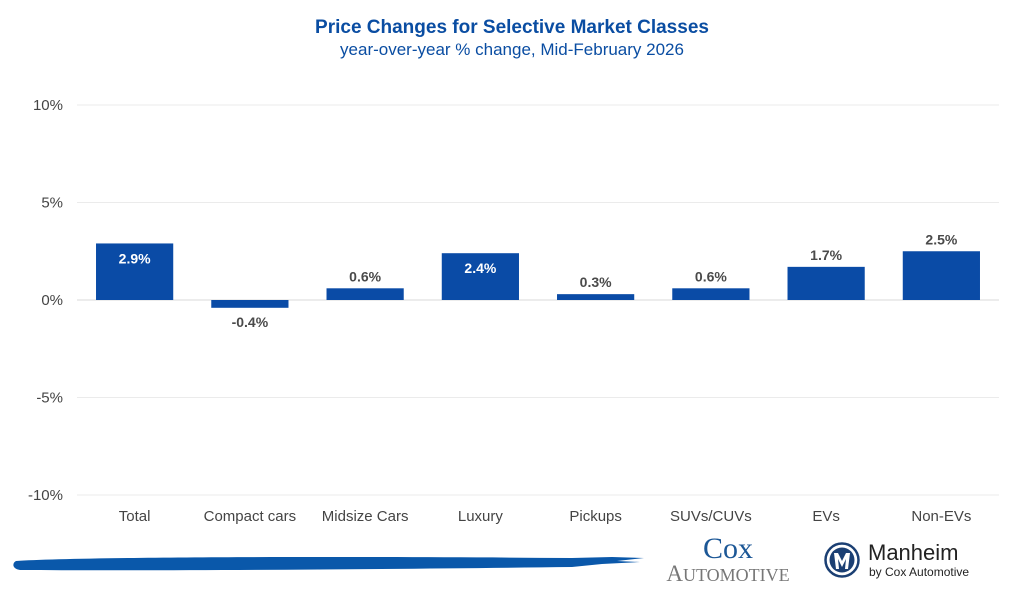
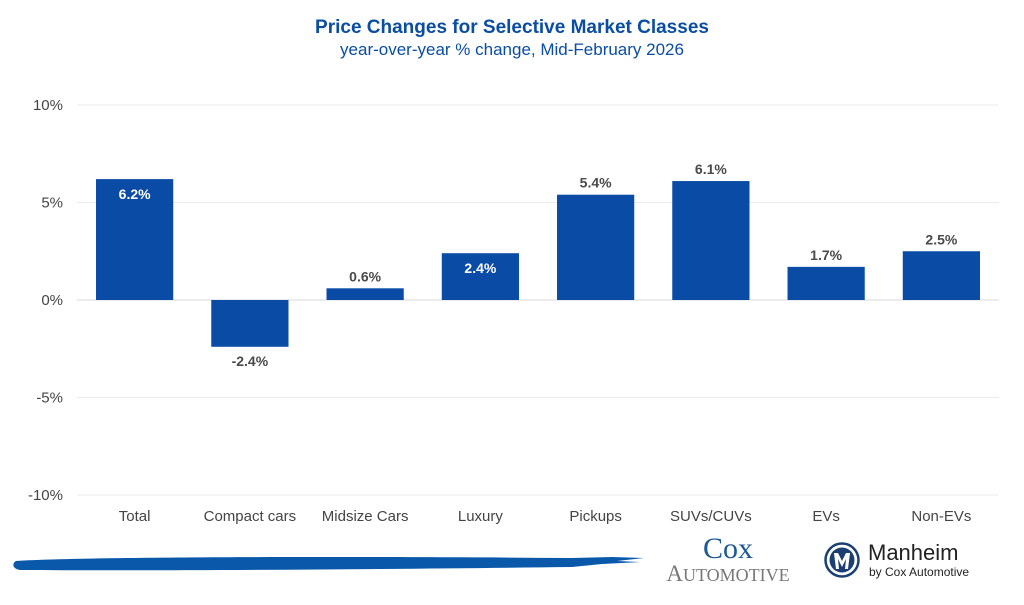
Total: 2.9% -> 6.2%
Compact cars: -0.4% -> -2.4%
Pickups: 0.3% -> 5.4%
SUVs/CUVs: 0.6% -> 6.1%
